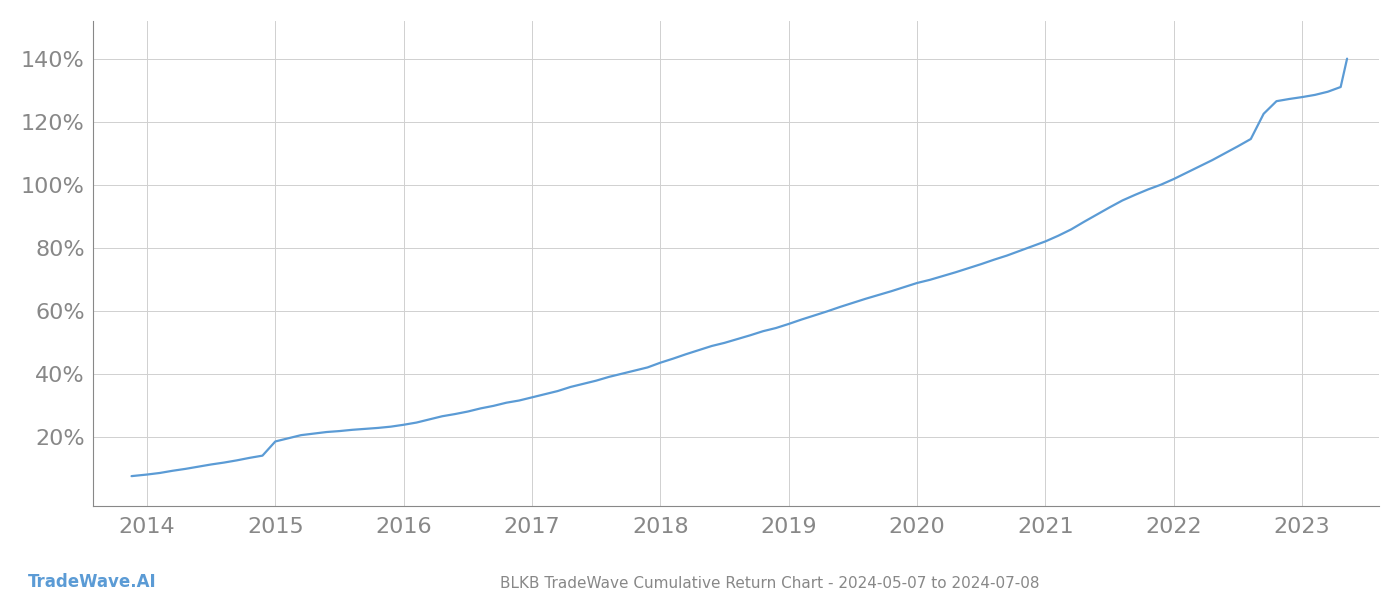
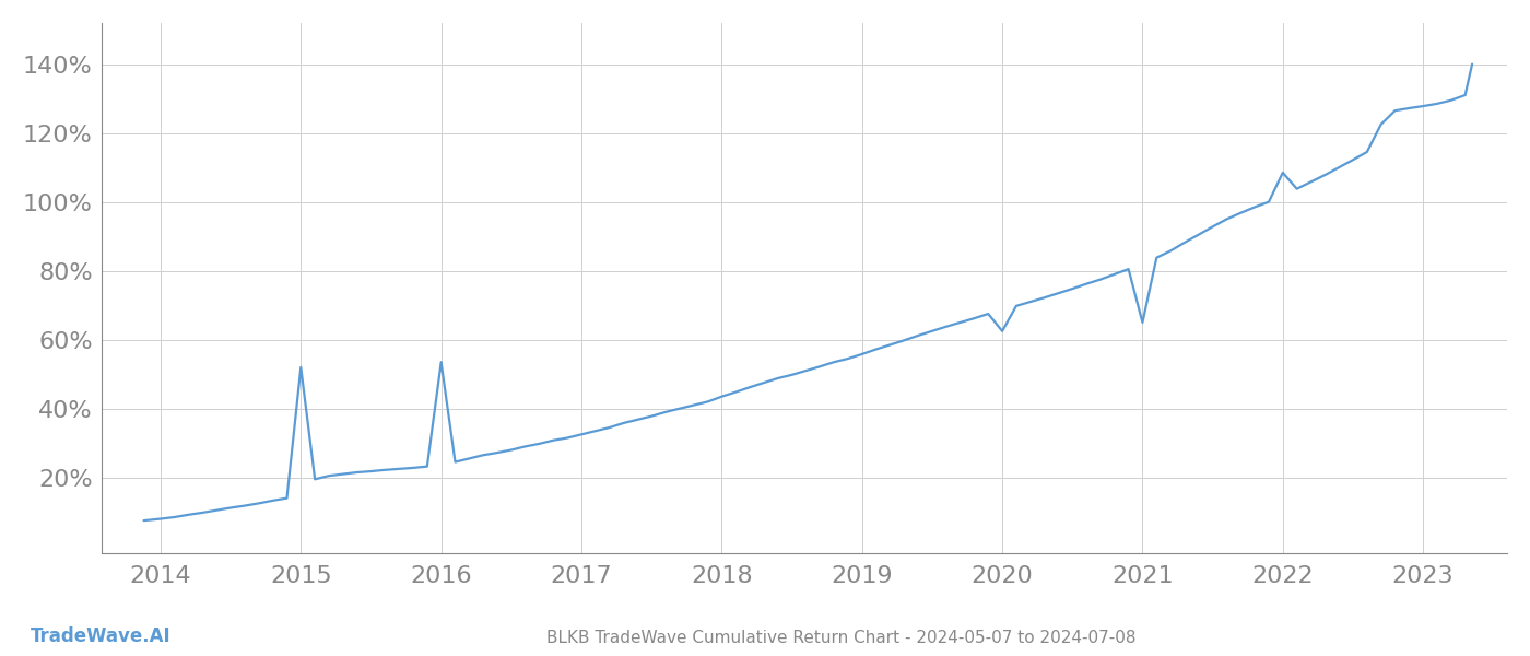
2015: 18.5% -> 52.0%
2016: 23.8% -> 53.5%
2020: 68.8% -> 62.5%
2021: 82.0% -> 65.0%
2022: 101.8% -> 108.5%
